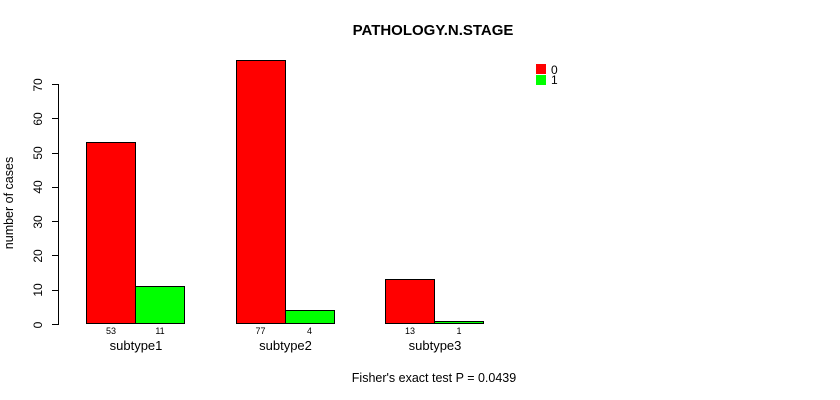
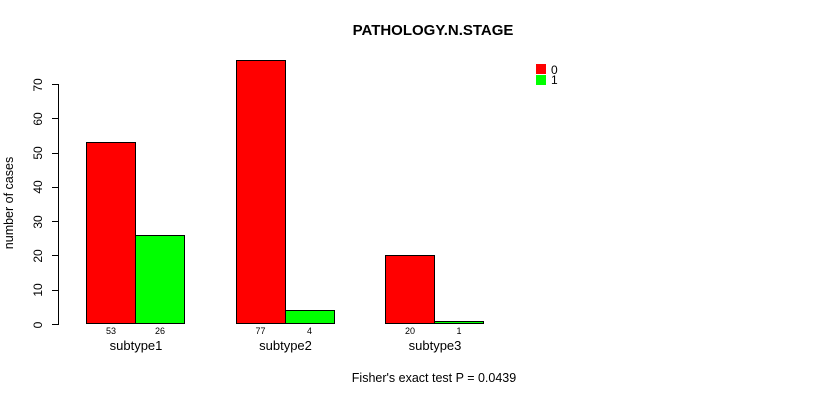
1/subtype1: 11 -> 26
0/subtype3: 13 -> 20
